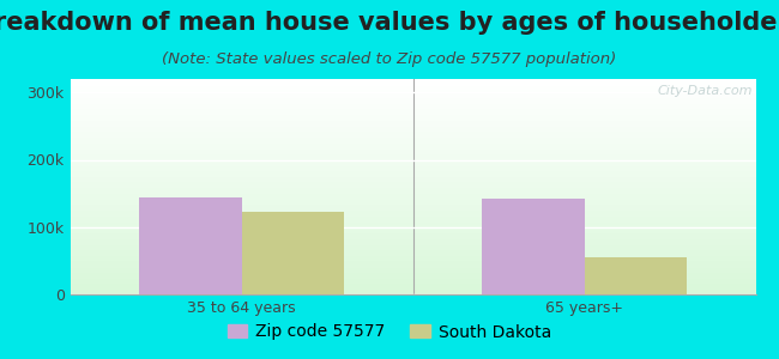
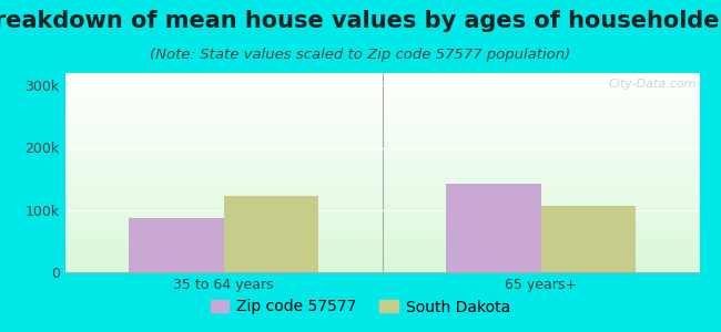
Zip code 57577/35 to 64 years: 144k -> 87k
South Dakota/65 years+: 56k -> 106k
